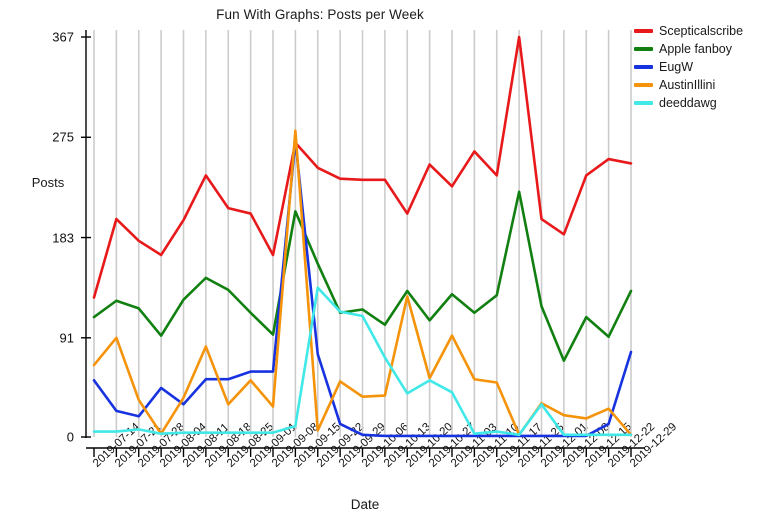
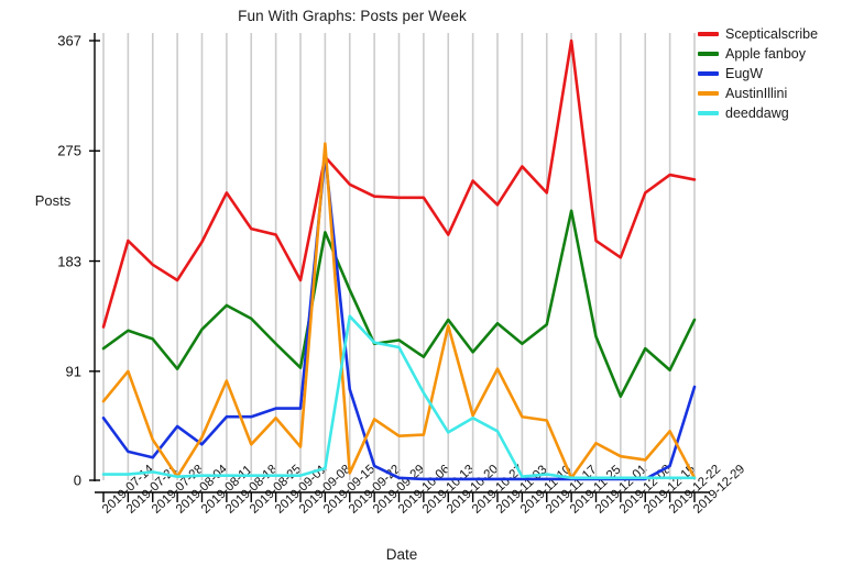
deeddawg/2019-12-01: 30 -> 2
AustinIllini/2019-12-22: 26 -> 41
